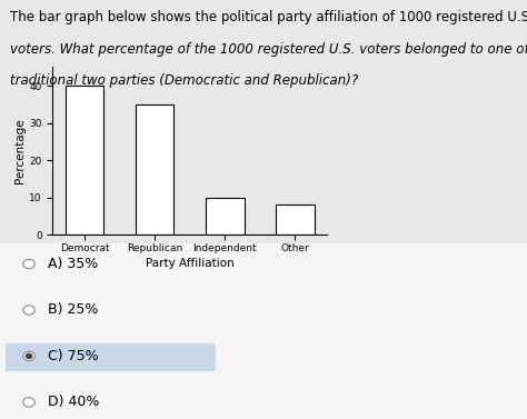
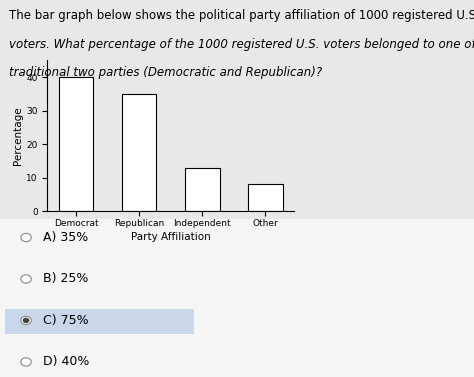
Independent: 10 -> 13
